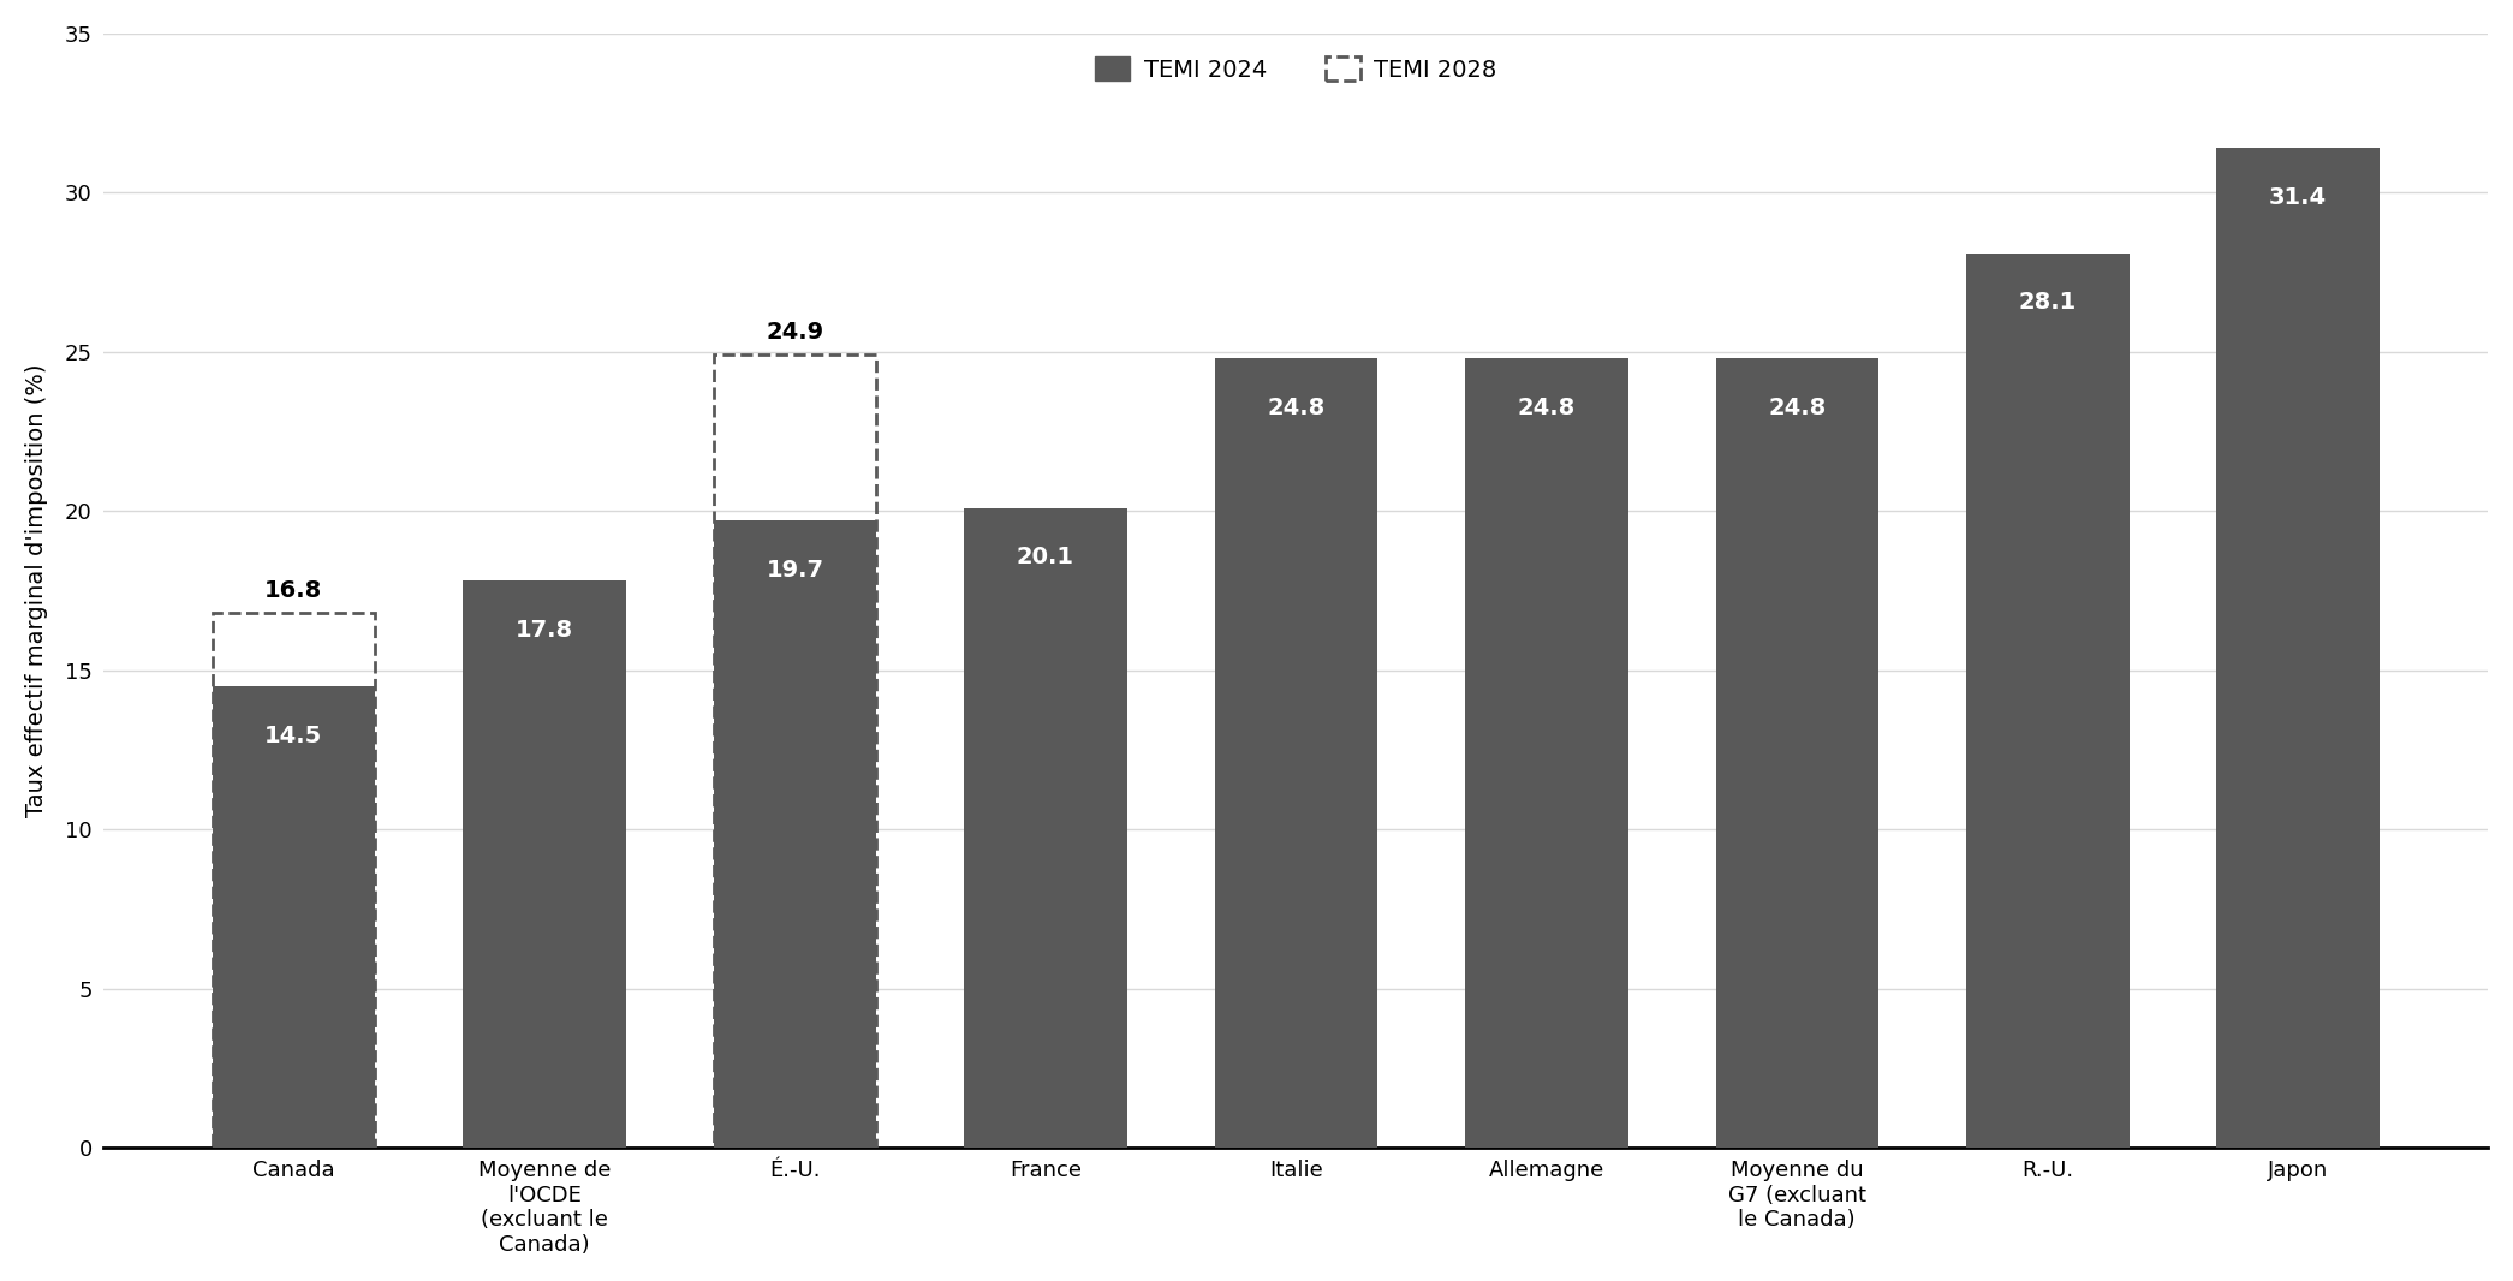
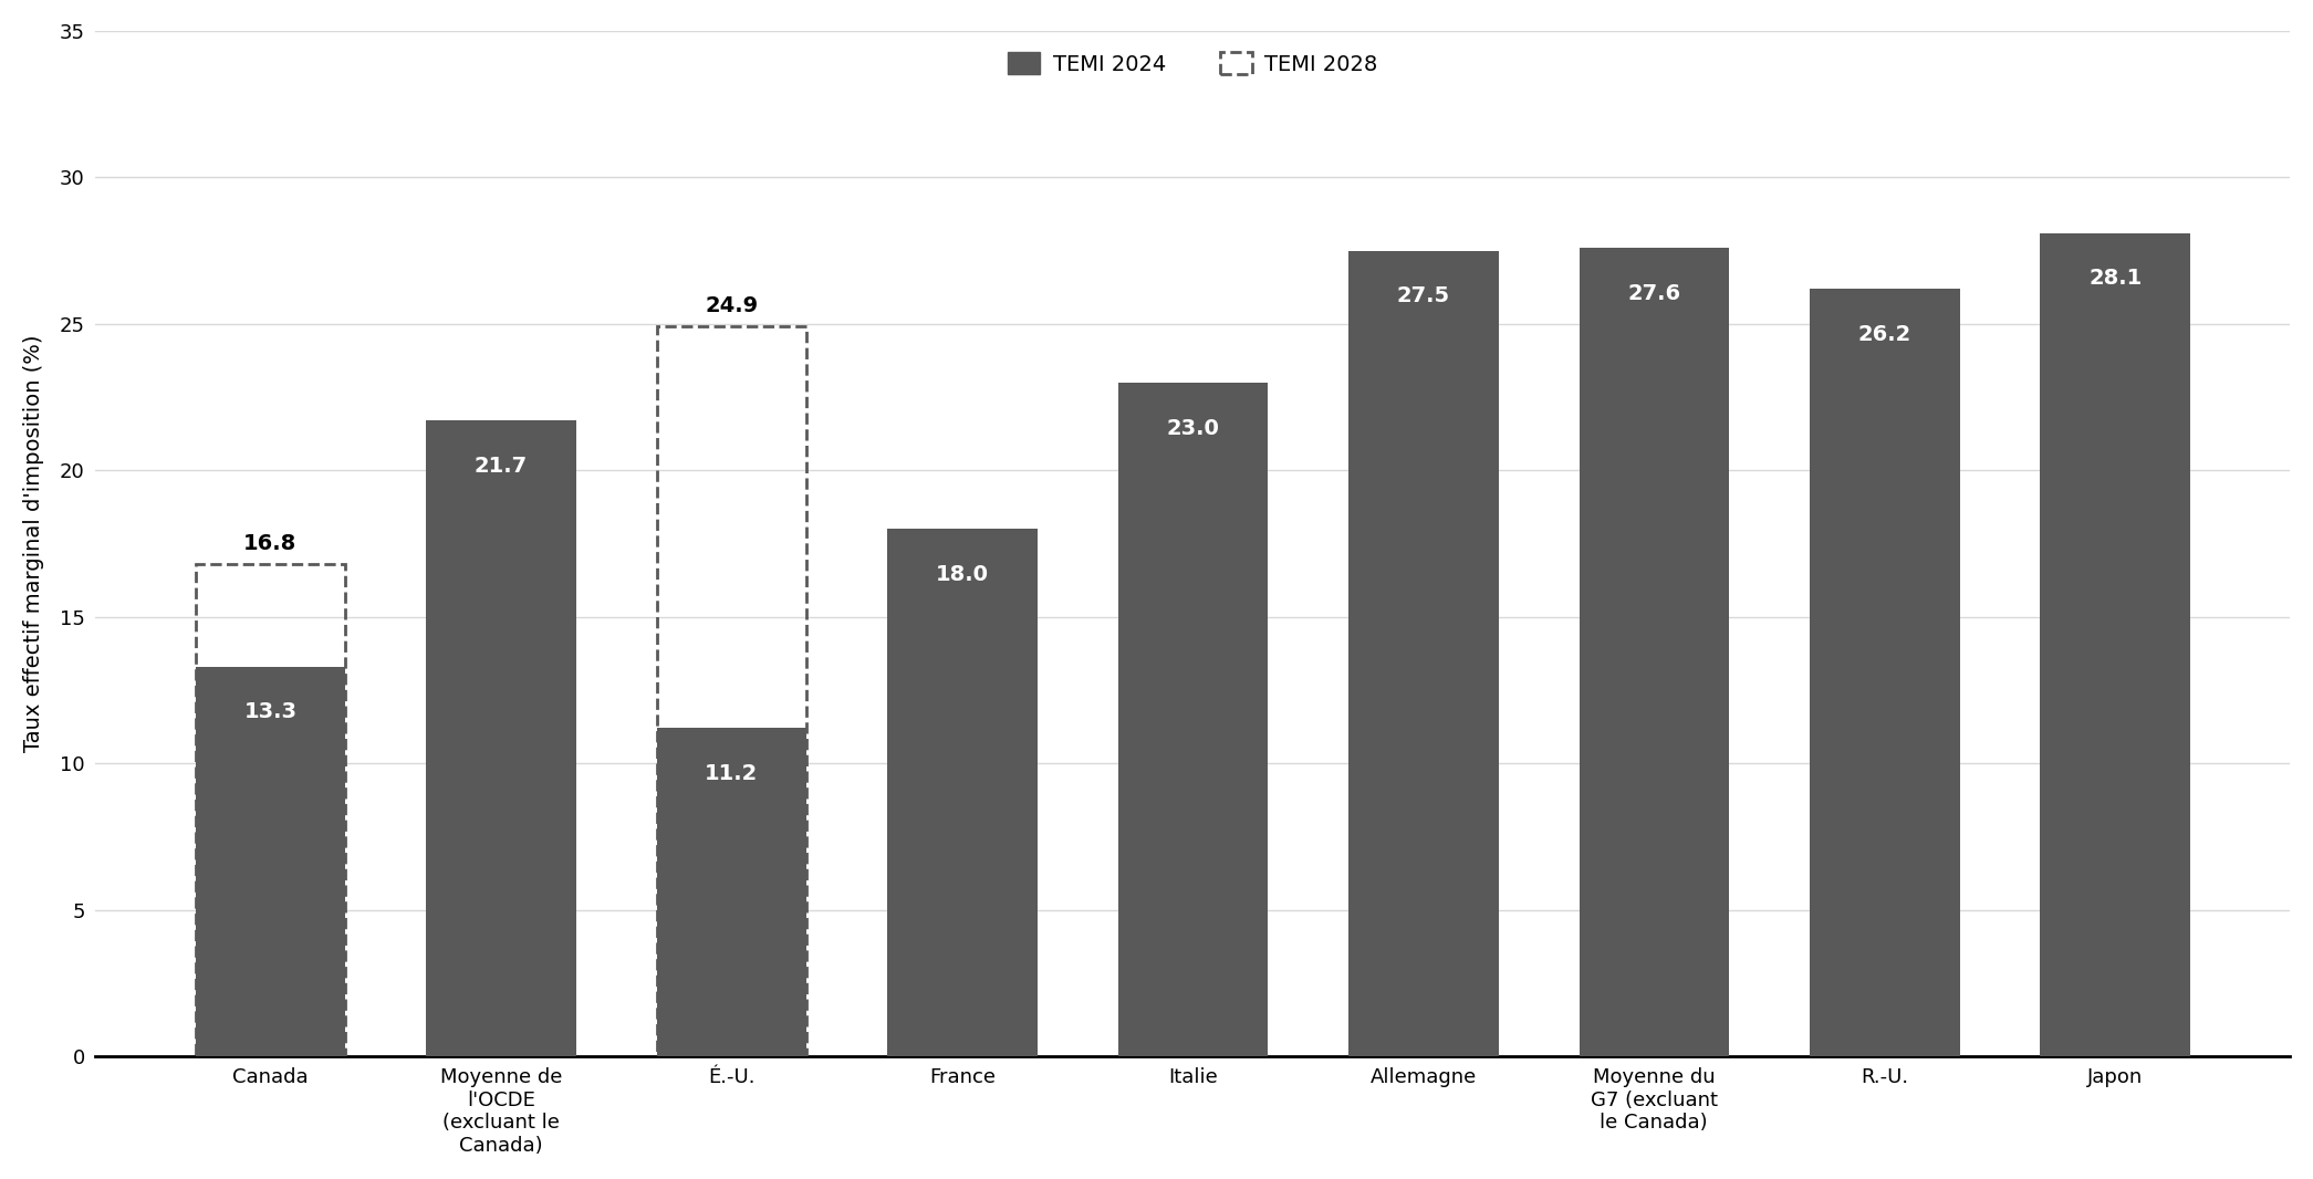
Canada: 14.5 -> 13.3
Moyenne de l'OCDE (excluant le Canada): 17.8 -> 21.7
É.-U.: 19.7 -> 11.2
France: 20.1 -> 18.0
Italie: 24.8 -> 23.0
Allemagne: 24.8 -> 27.5
Moyenne du G7 (excluant le Canada): 24.8 -> 27.6
R.-U.: 28.1 -> 26.2
Japon: 31.4 -> 28.1
